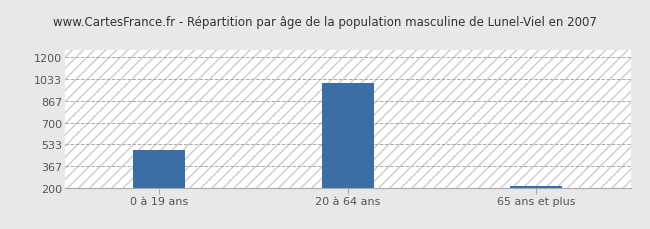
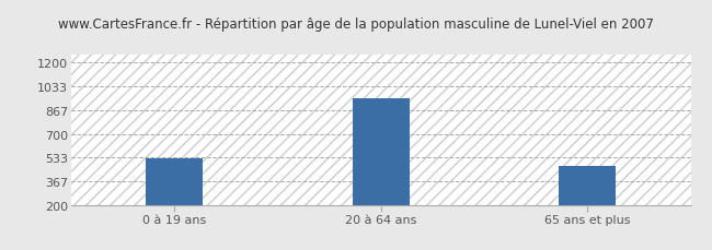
0 à 19 ans: 490 -> 530
20 à 64 ans: 1000 -> 950
65 ans et plus: 210 -> 470
